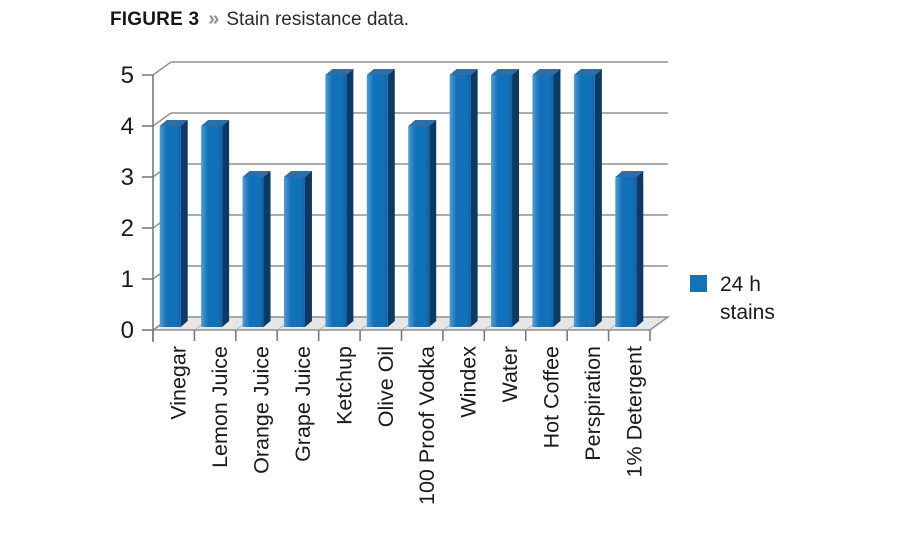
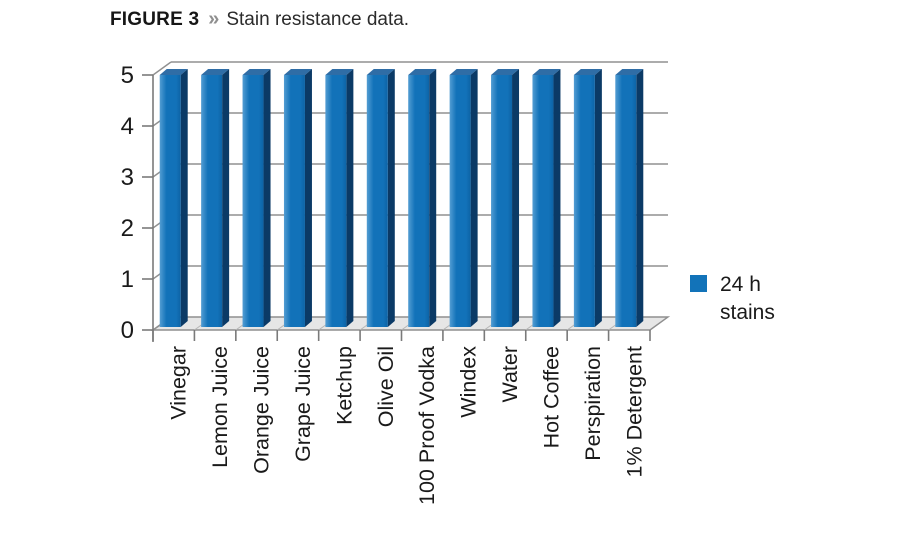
Vinegar: 4 -> 5
Lemon Juice: 4 -> 5
Orange Juice: 3 -> 5
Grape Juice: 3 -> 5
100 Proof Vodka: 4 -> 5
1% Detergent: 3 -> 5
